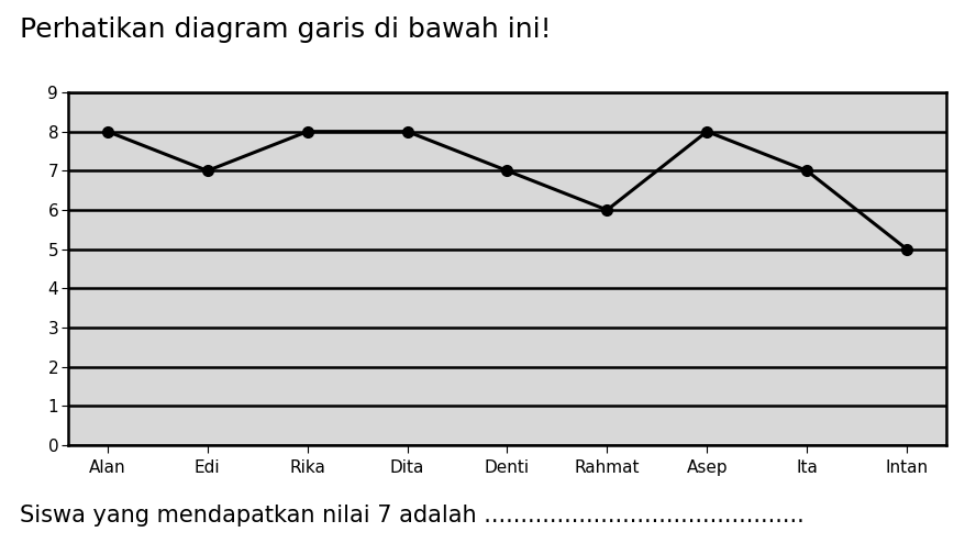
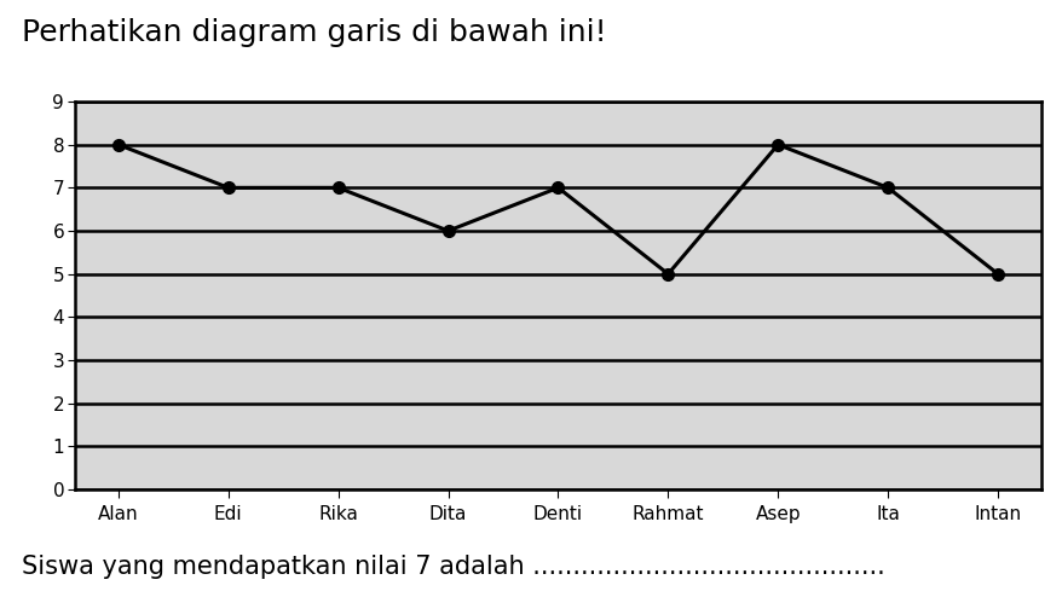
Rika: 8 -> 7
Dita: 8 -> 6
Rahmat: 6 -> 5
